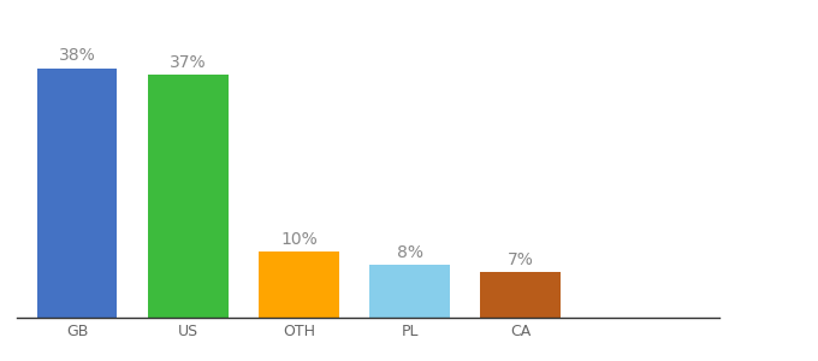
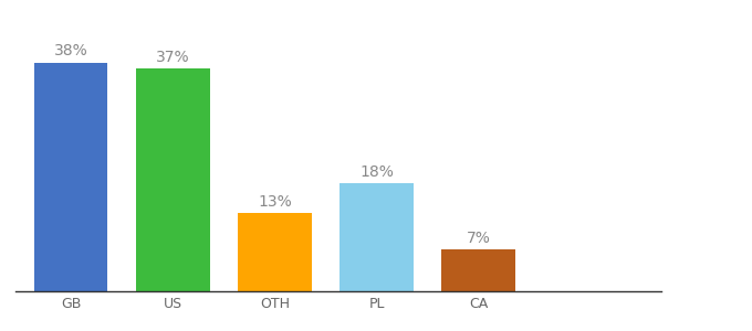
OTH: 10% -> 13%
PL: 8% -> 18%
